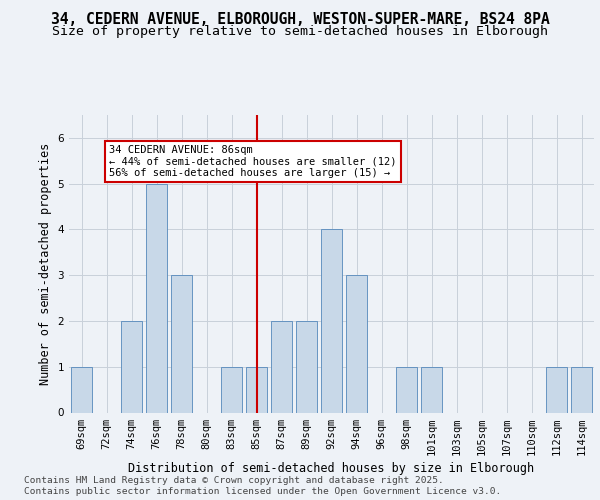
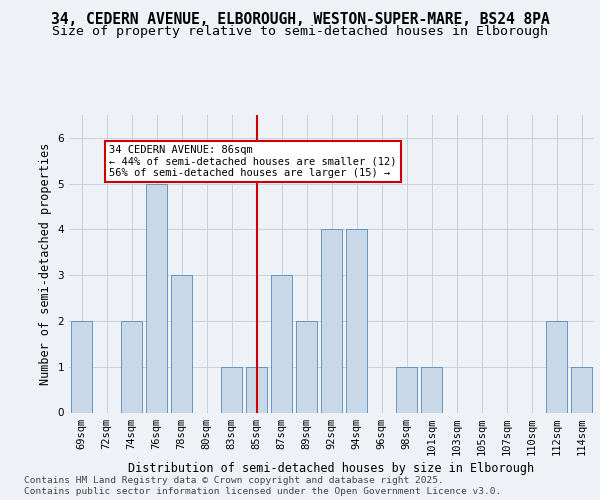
69sqm: 1 -> 2
87sqm: 2 -> 3
94sqm: 3 -> 4
112sqm: 1 -> 2
